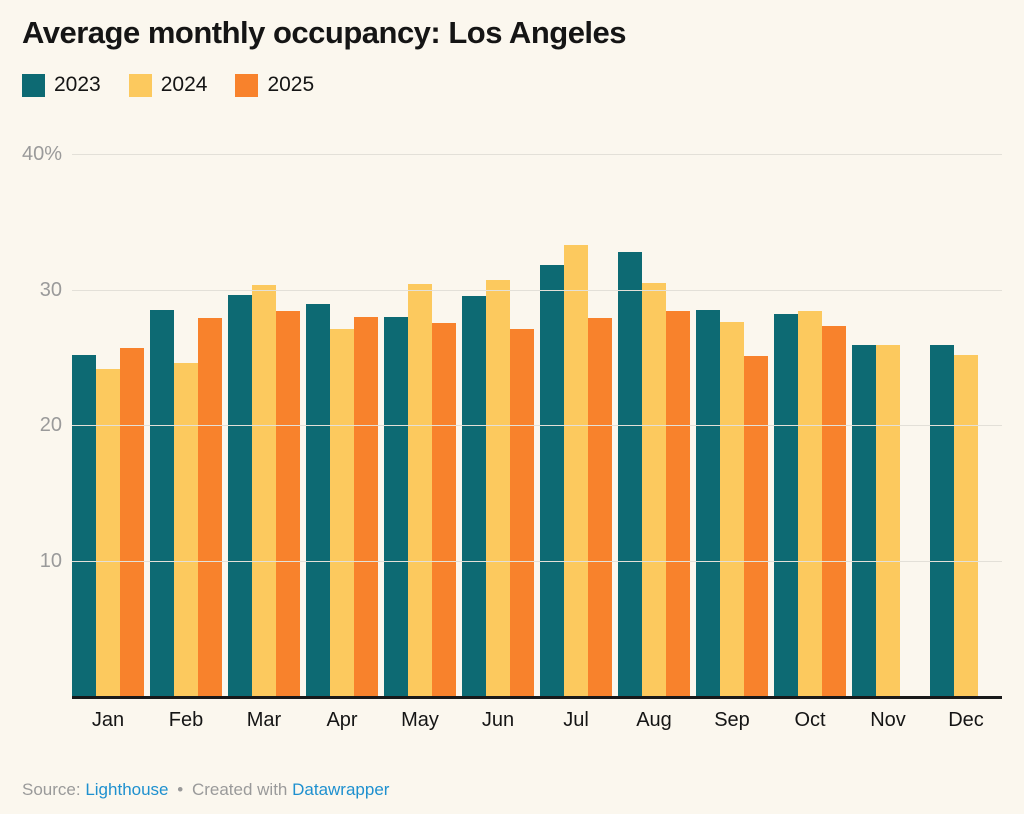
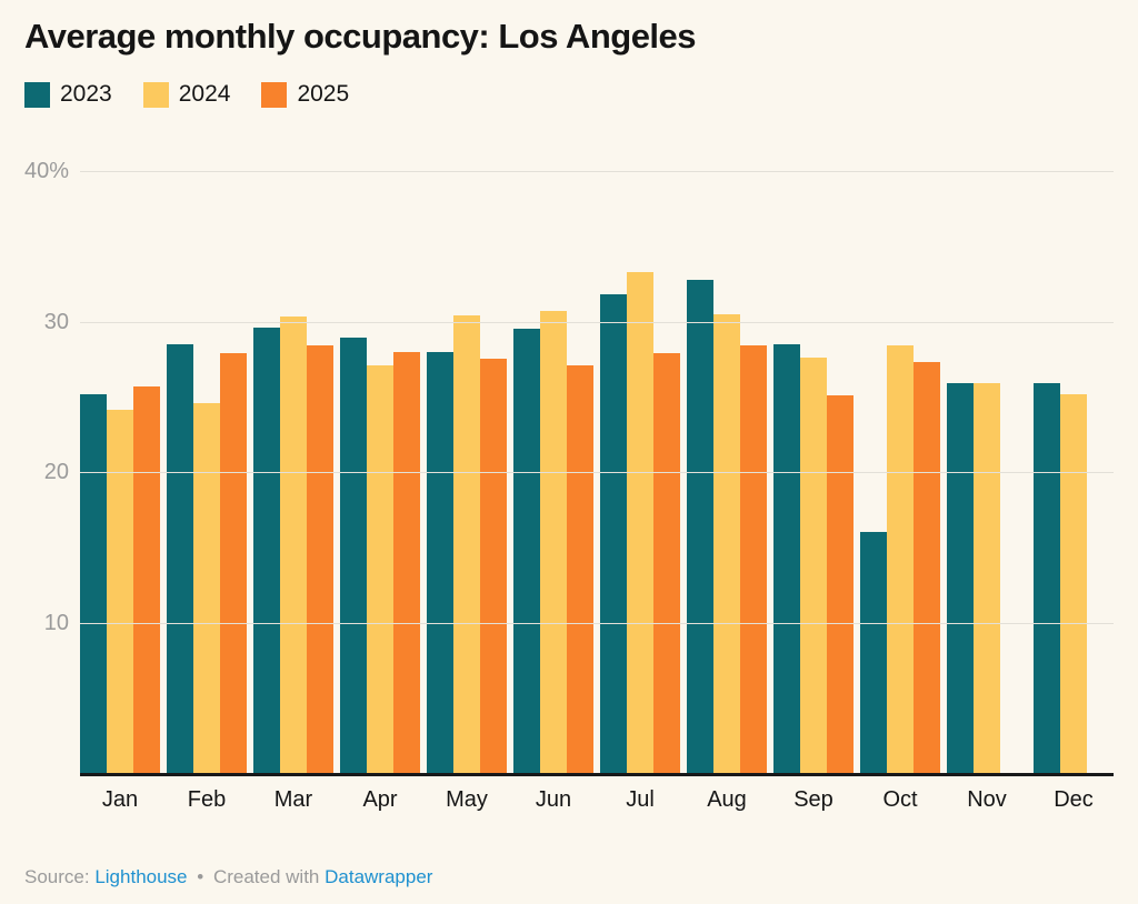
2023/Oct: 28.2% -> 16.0%
